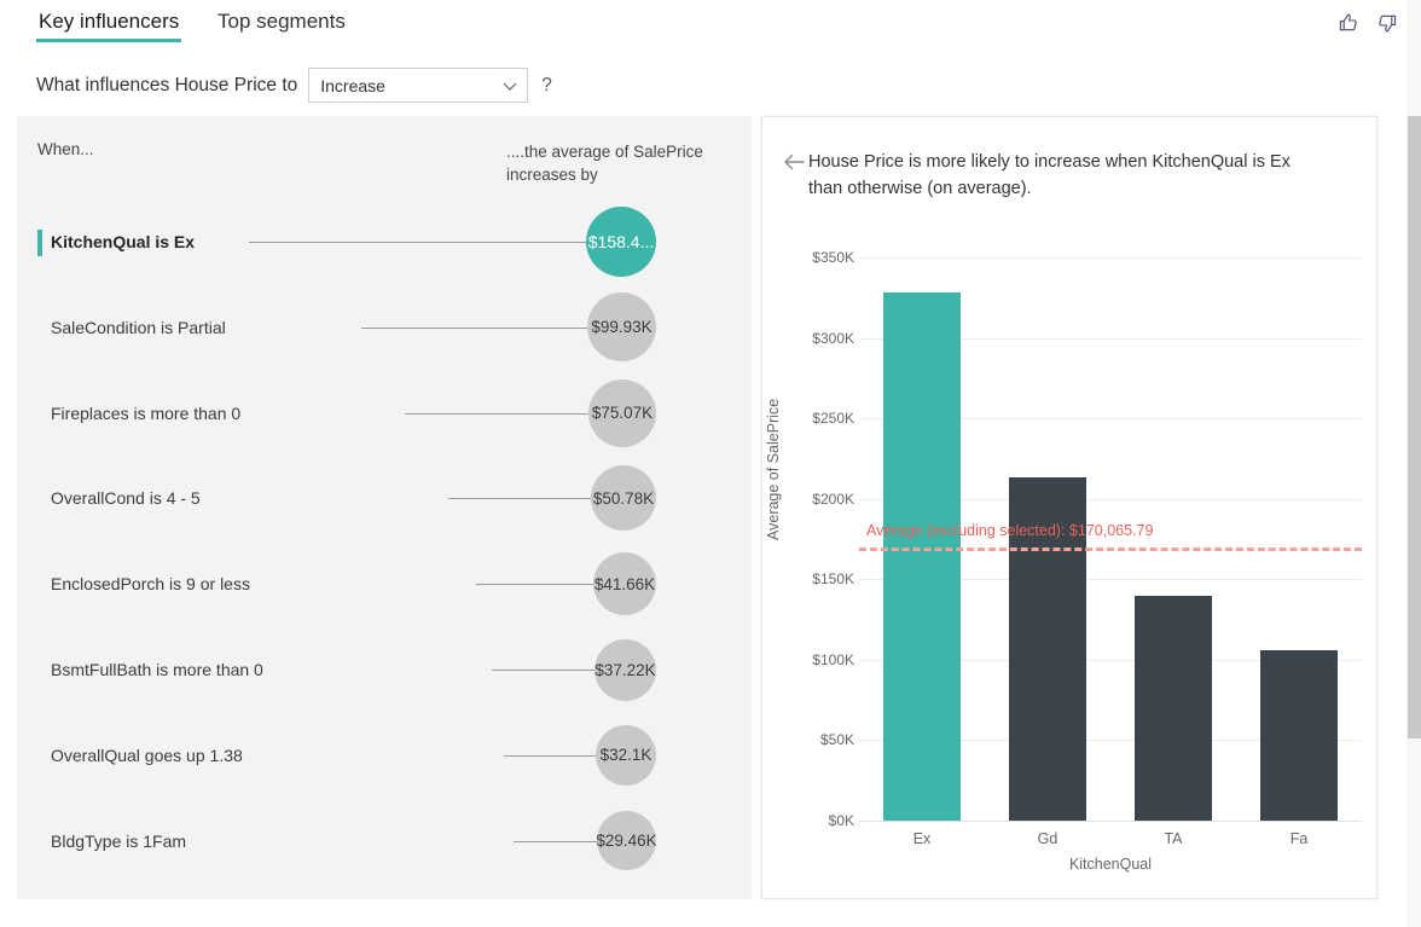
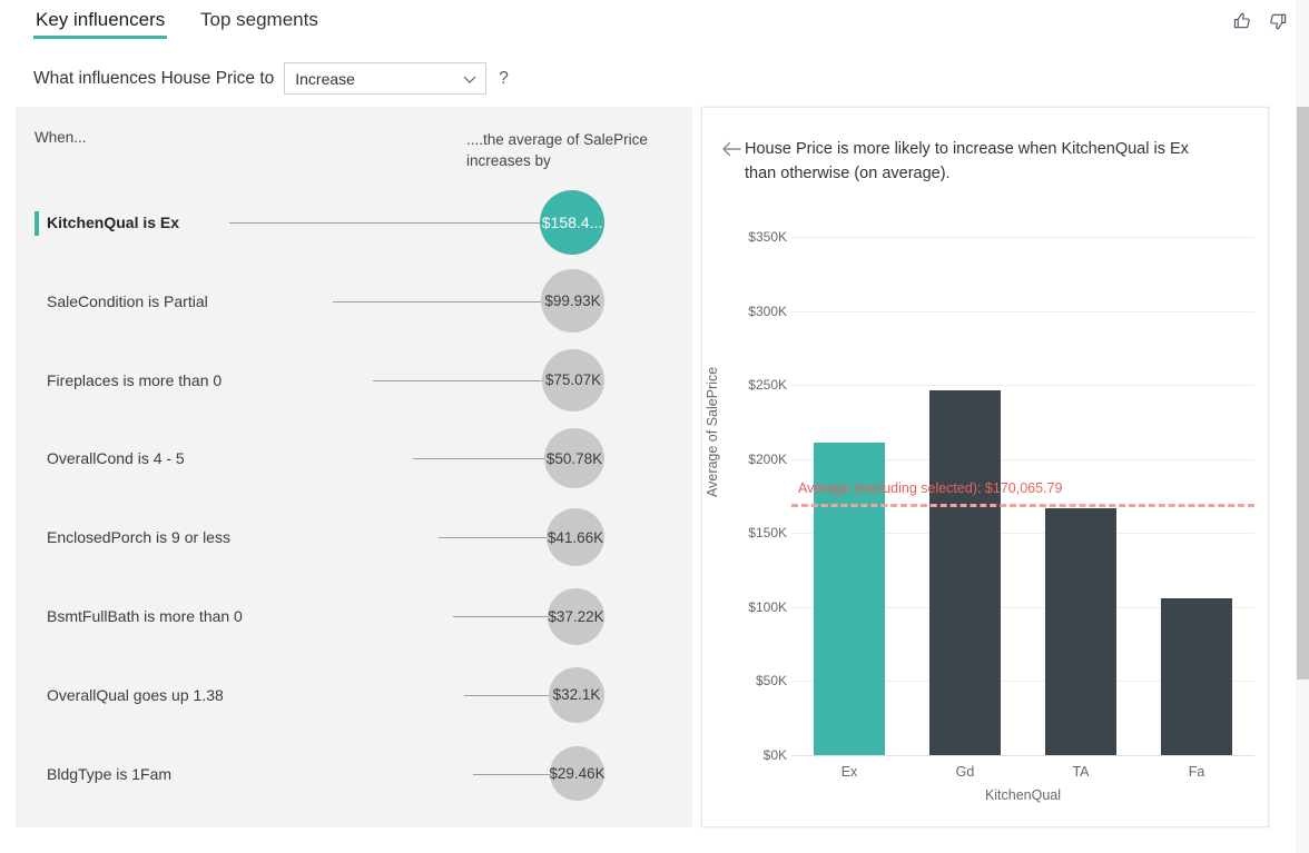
Ex: $328K -> $211K
Gd: $213K -> $246K
TA: $140K -> $167K
